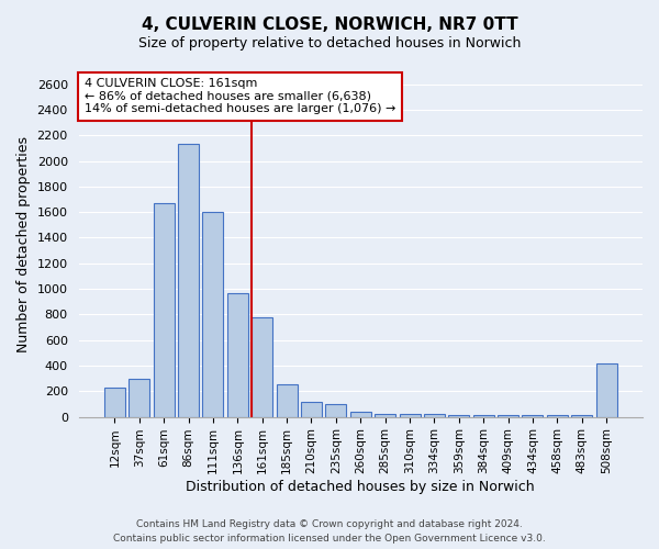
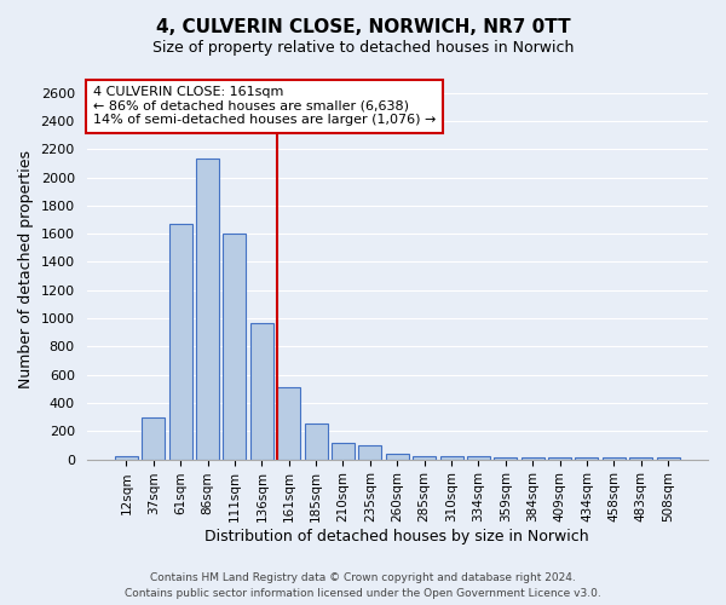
12sqm: 230 -> 20
161sqm: 780 -> 510
508sqm: 420 -> 10
